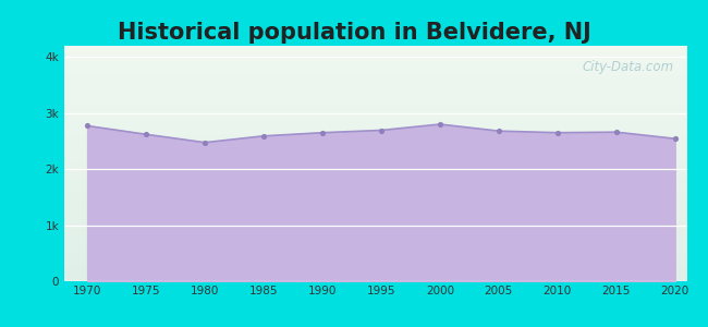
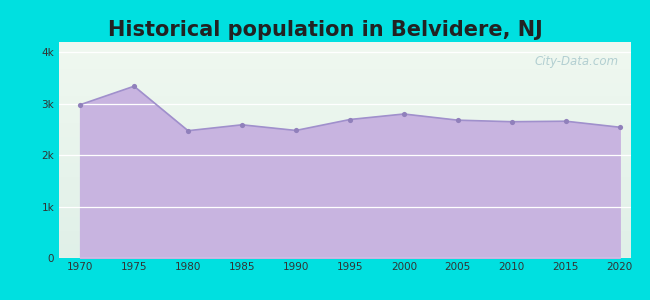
1970: 2.77k -> 2.98k
1975: 2.62k -> 3.34k
1990: 2.65k -> 2.48k
